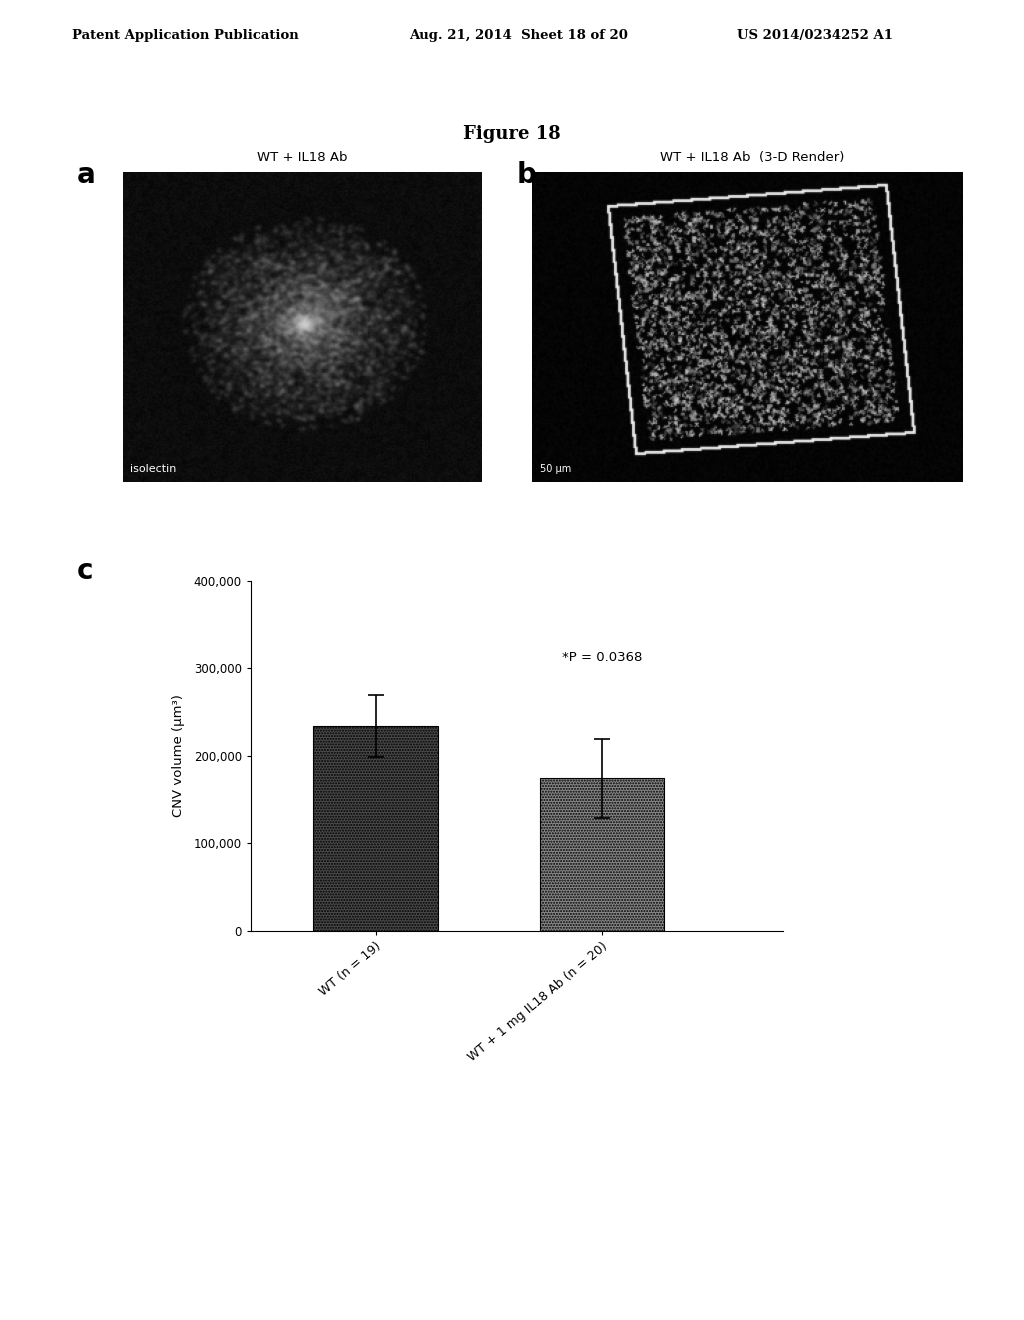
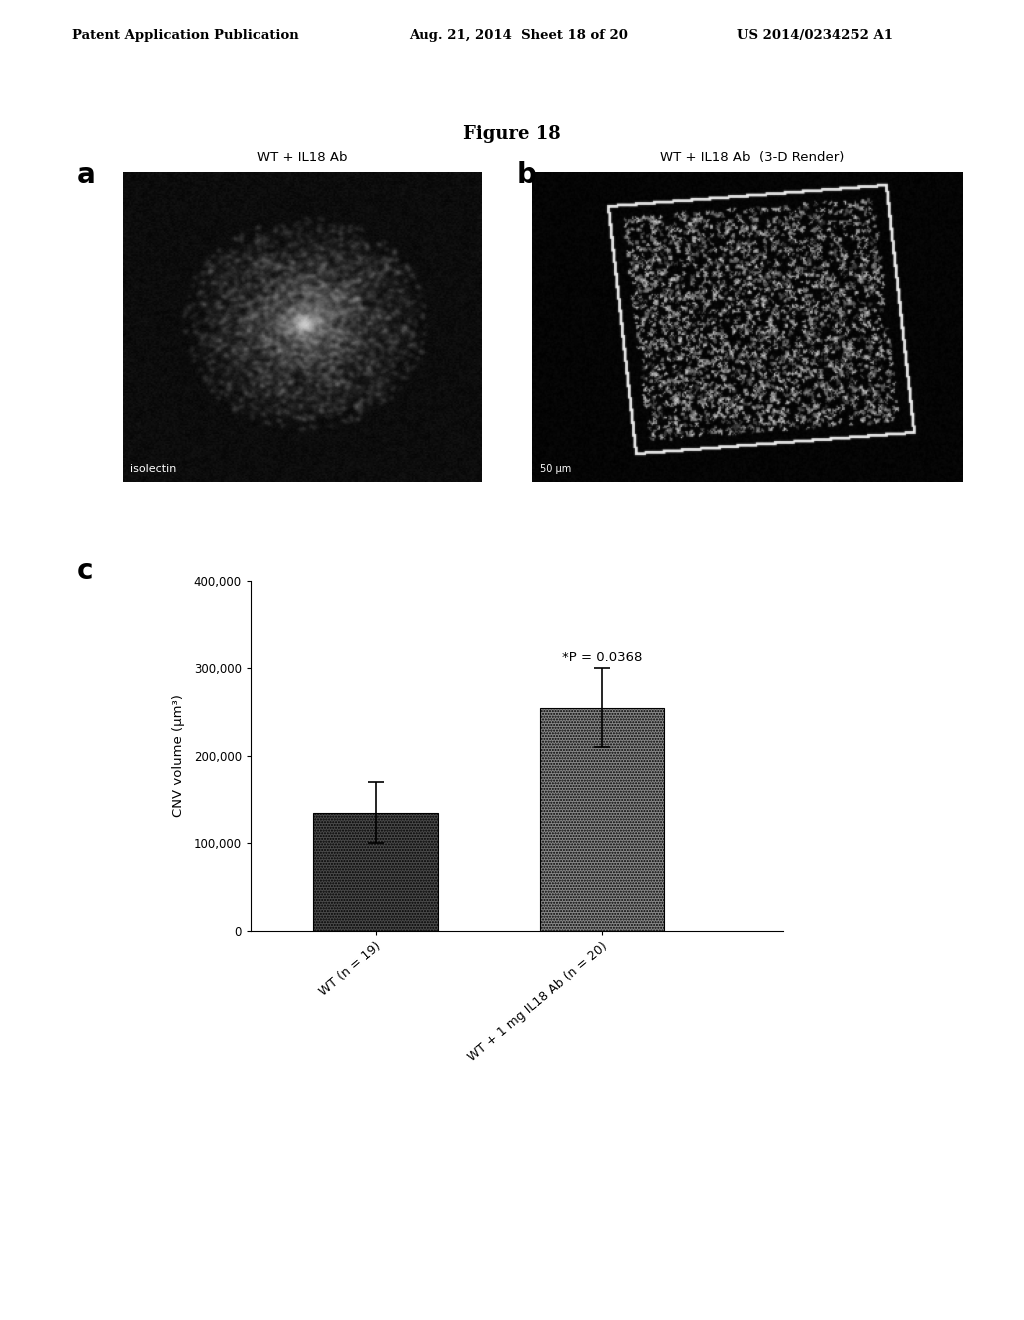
WT (n = 19): 234,000 -> 135,000
WT + 1 mg IL18 Ab (n = 20): 174,000 -> 255,000
